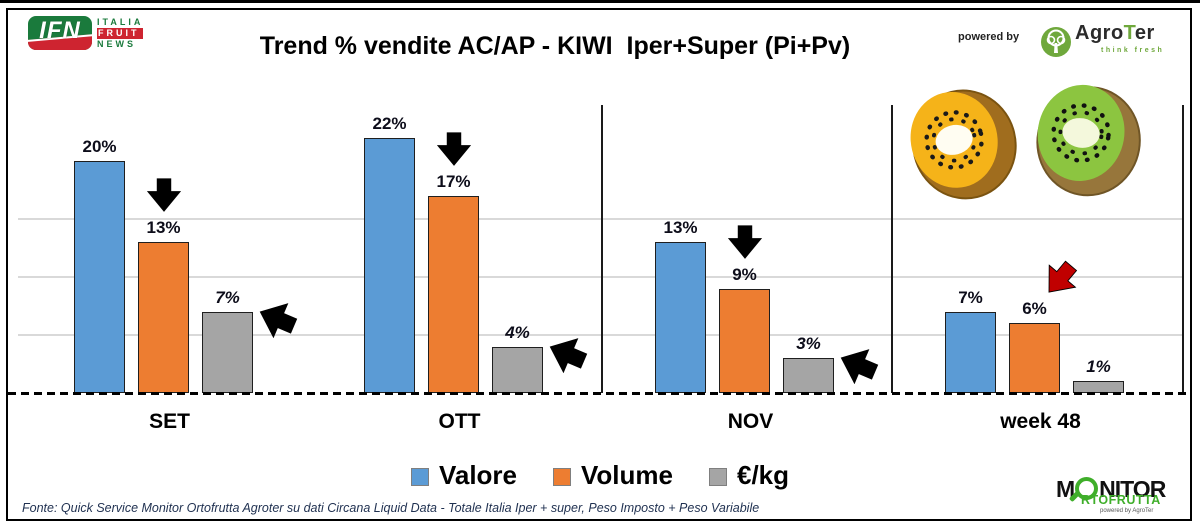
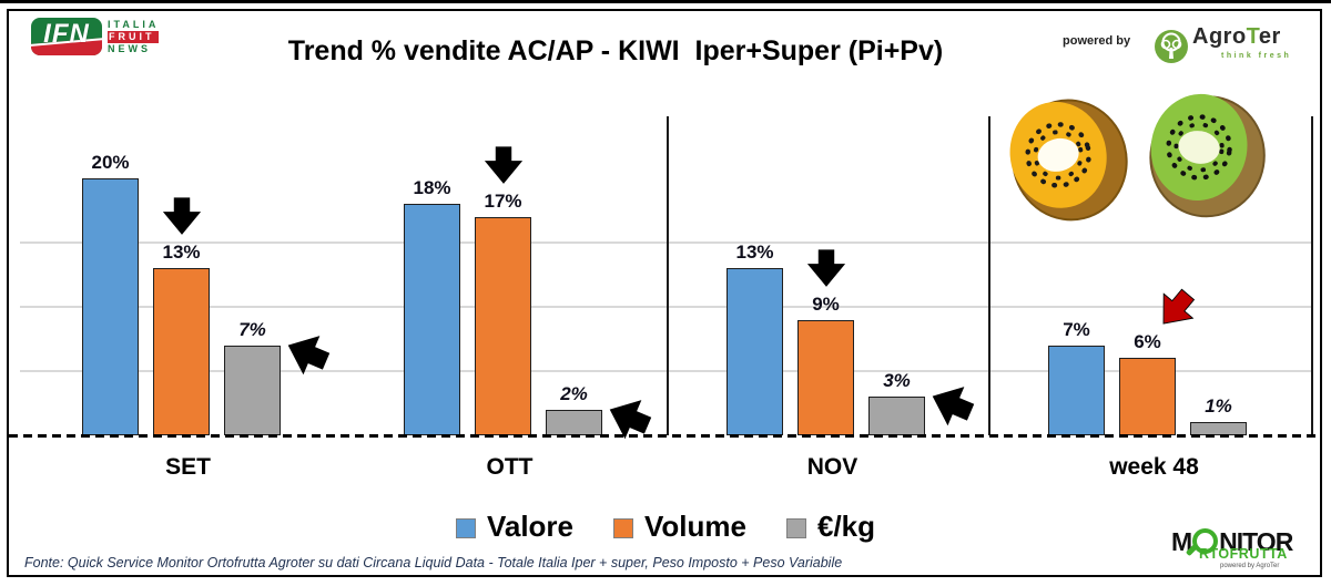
Valore/OTT: 22% -> 18%
€/kg/OTT: 4% -> 2%
